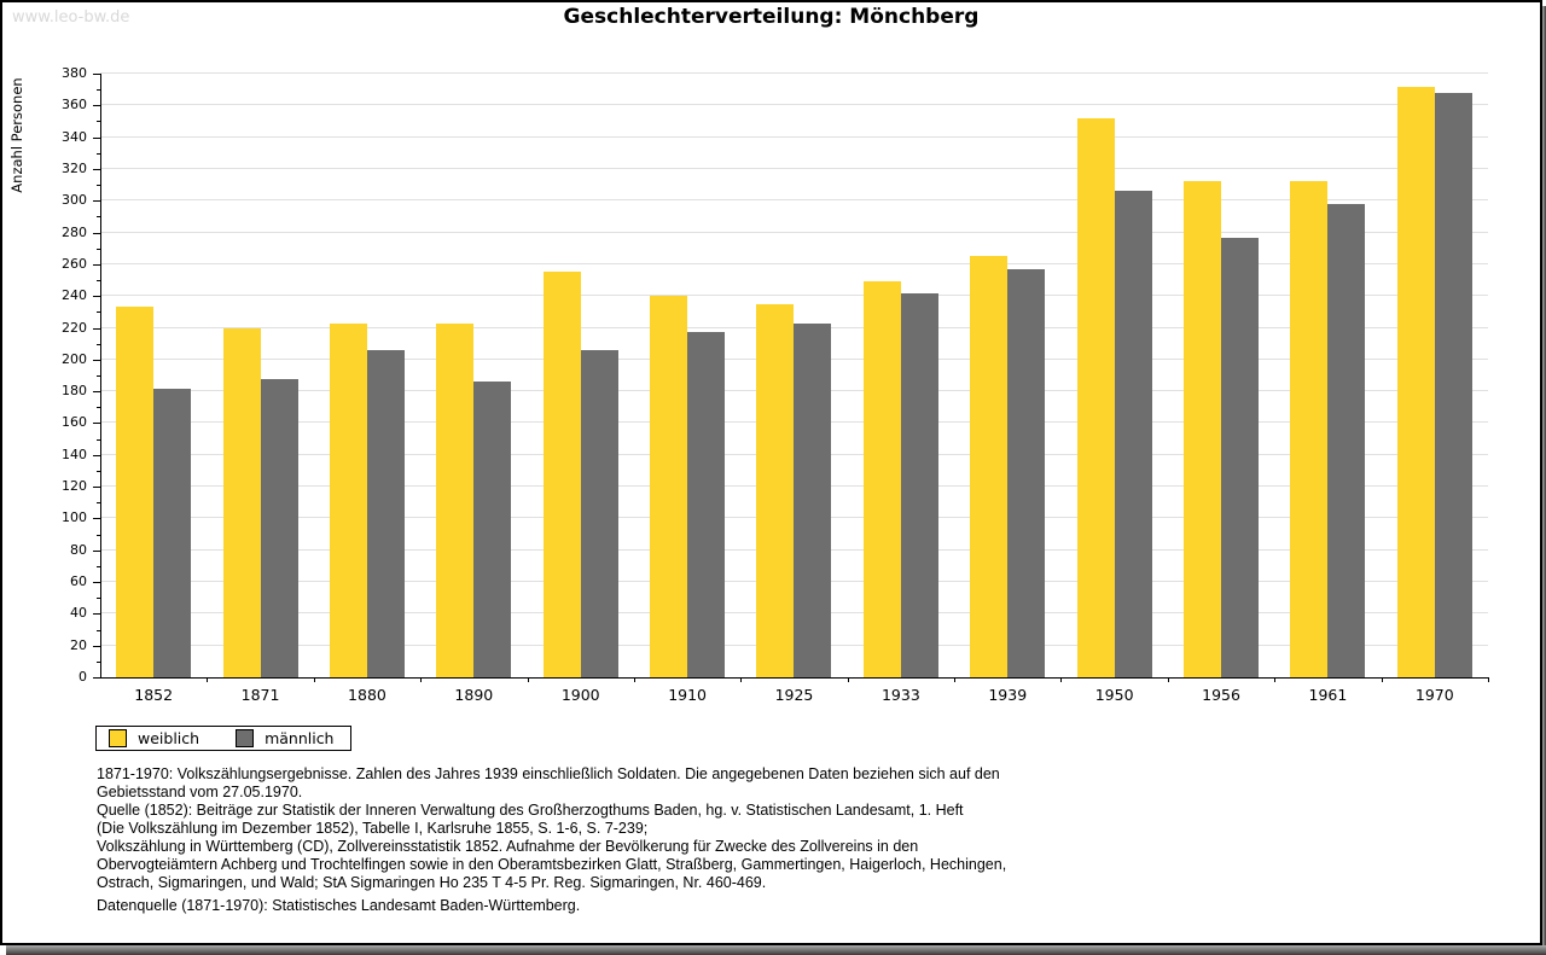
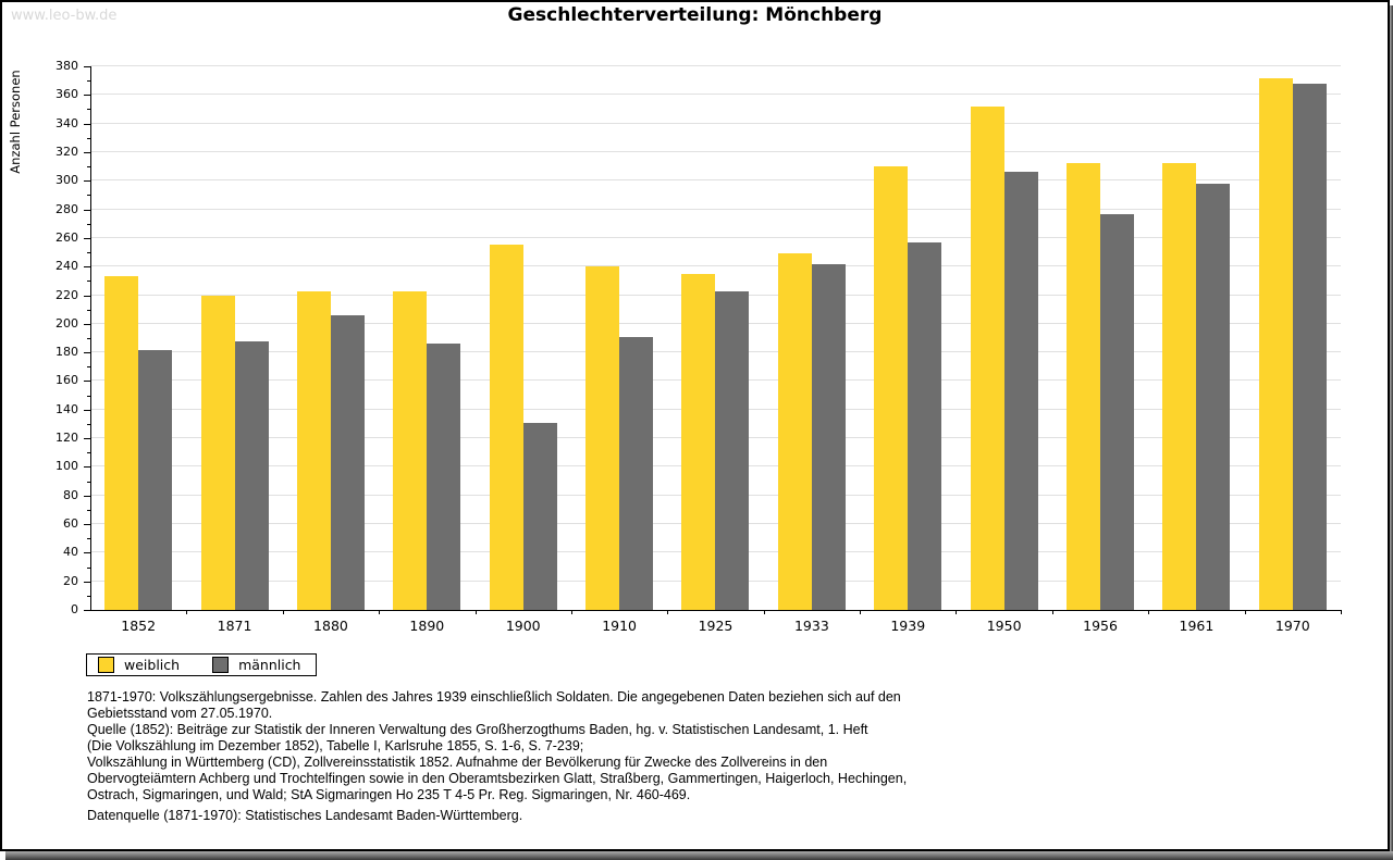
männlich/1900: 206 -> 131
männlich/1910: 217 -> 191
weiblich/1939: 265 -> 310
